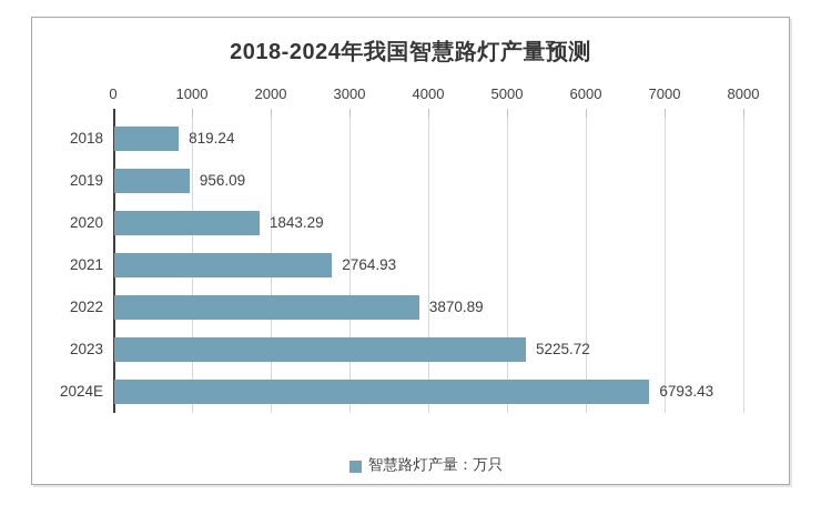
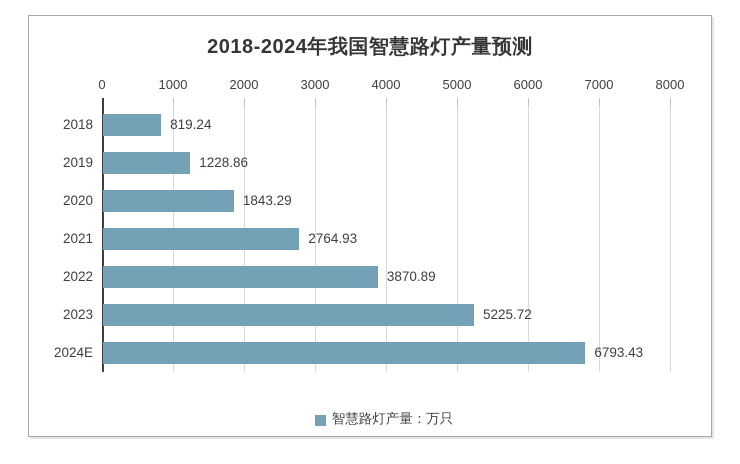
2019: 956.09 -> 1228.86
